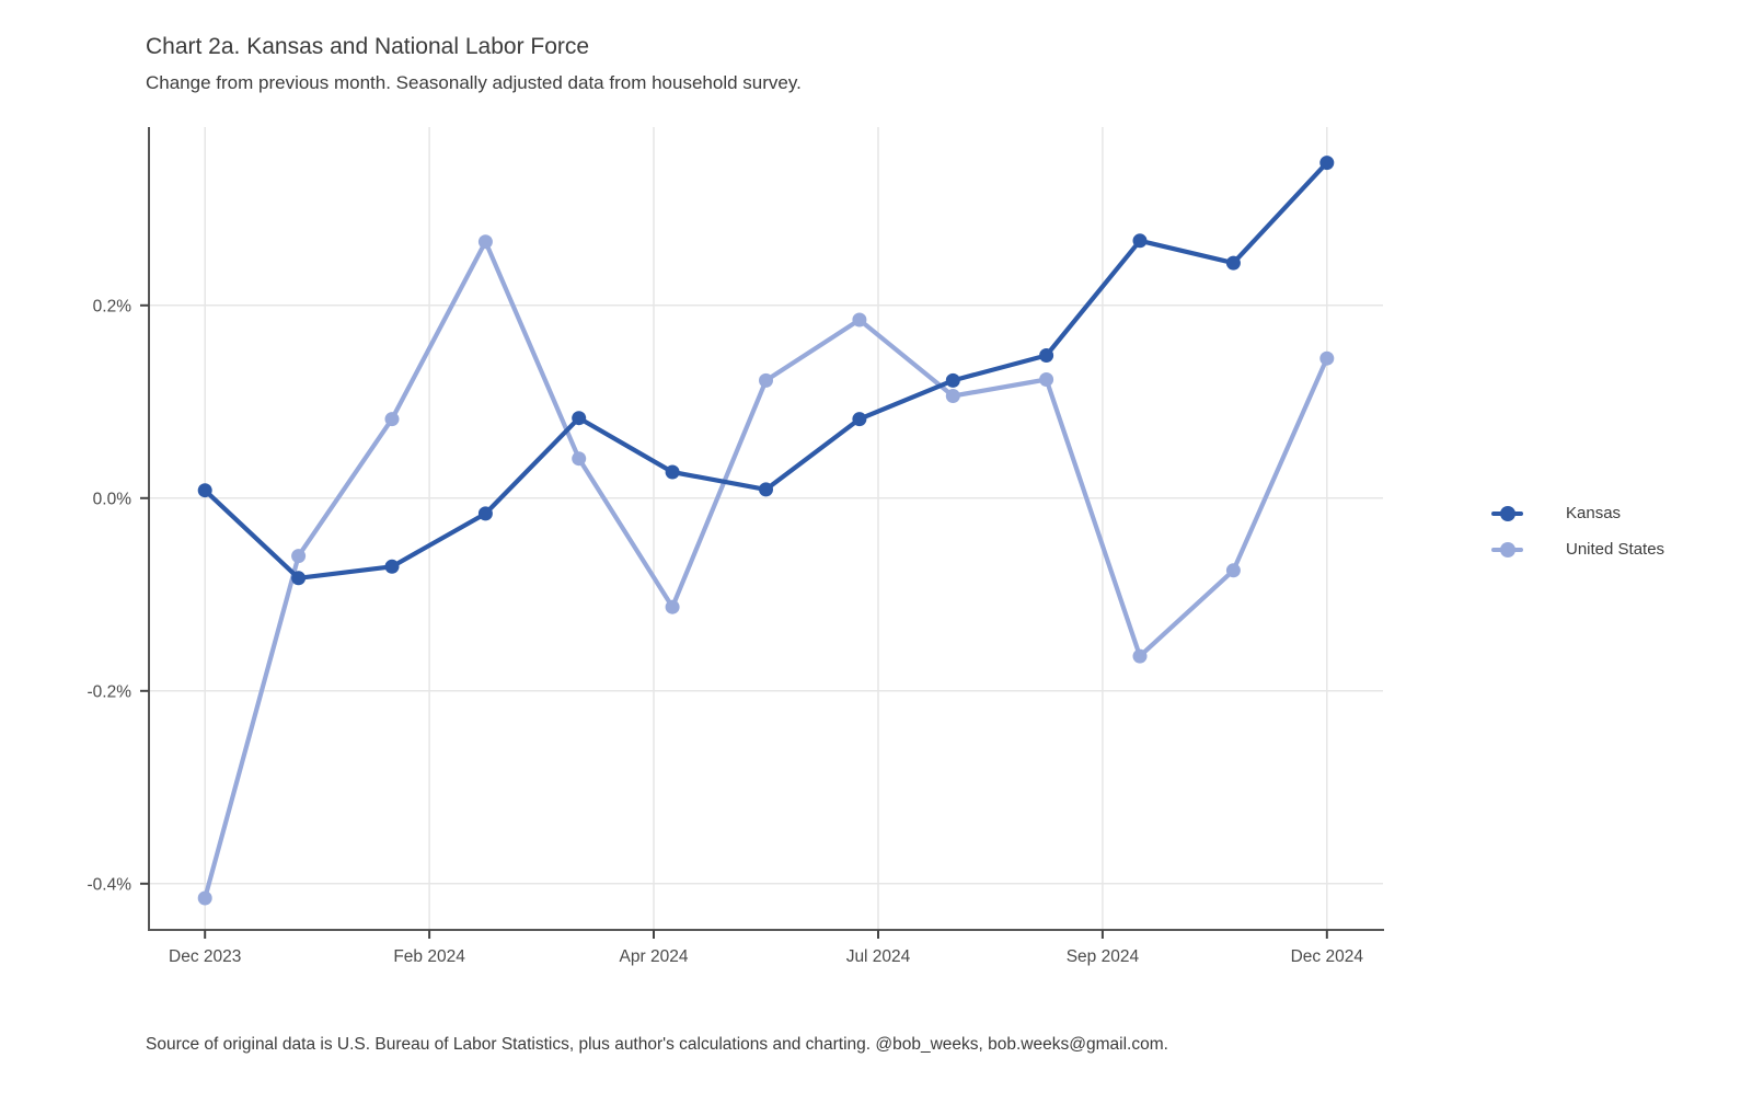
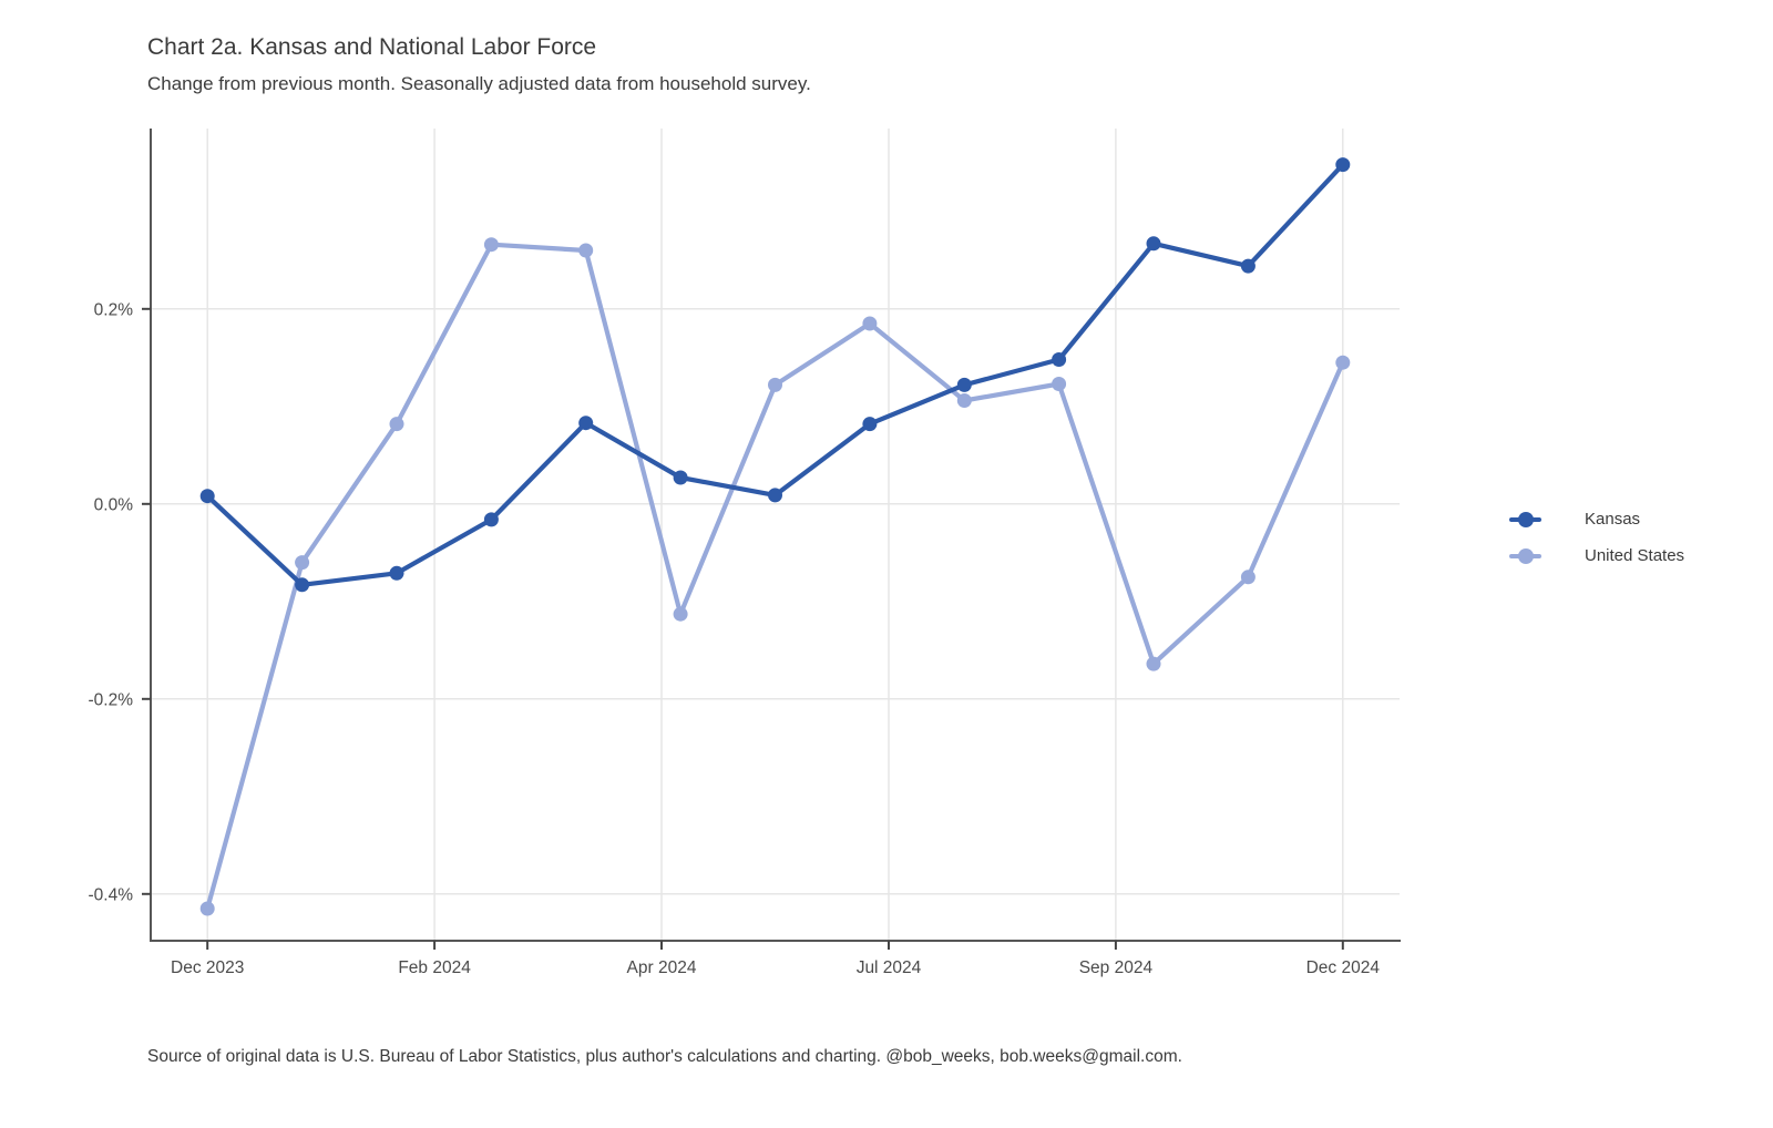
United States/Apr 2024: 0.04% -> 0.26%
